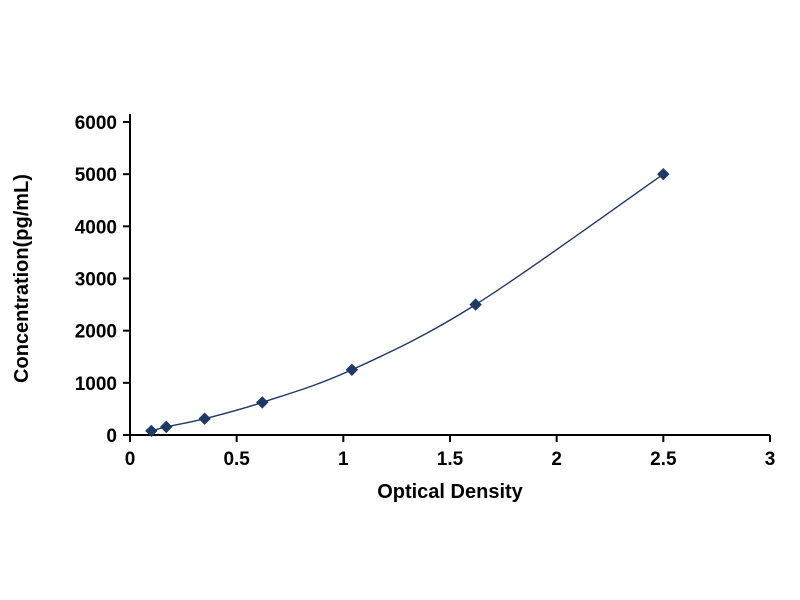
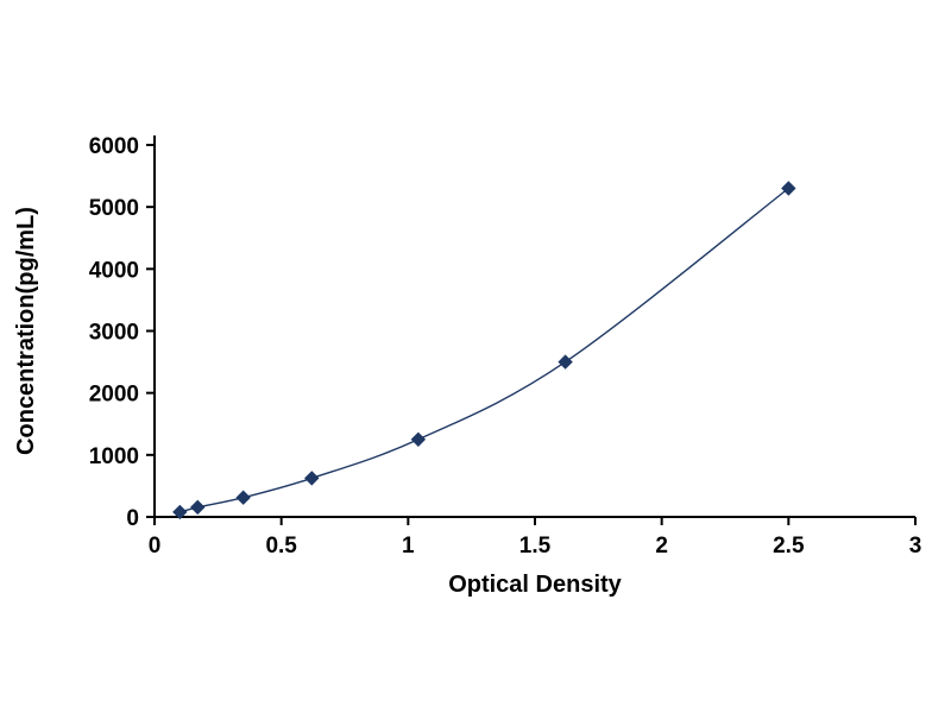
2.5: 5000 -> 5300
